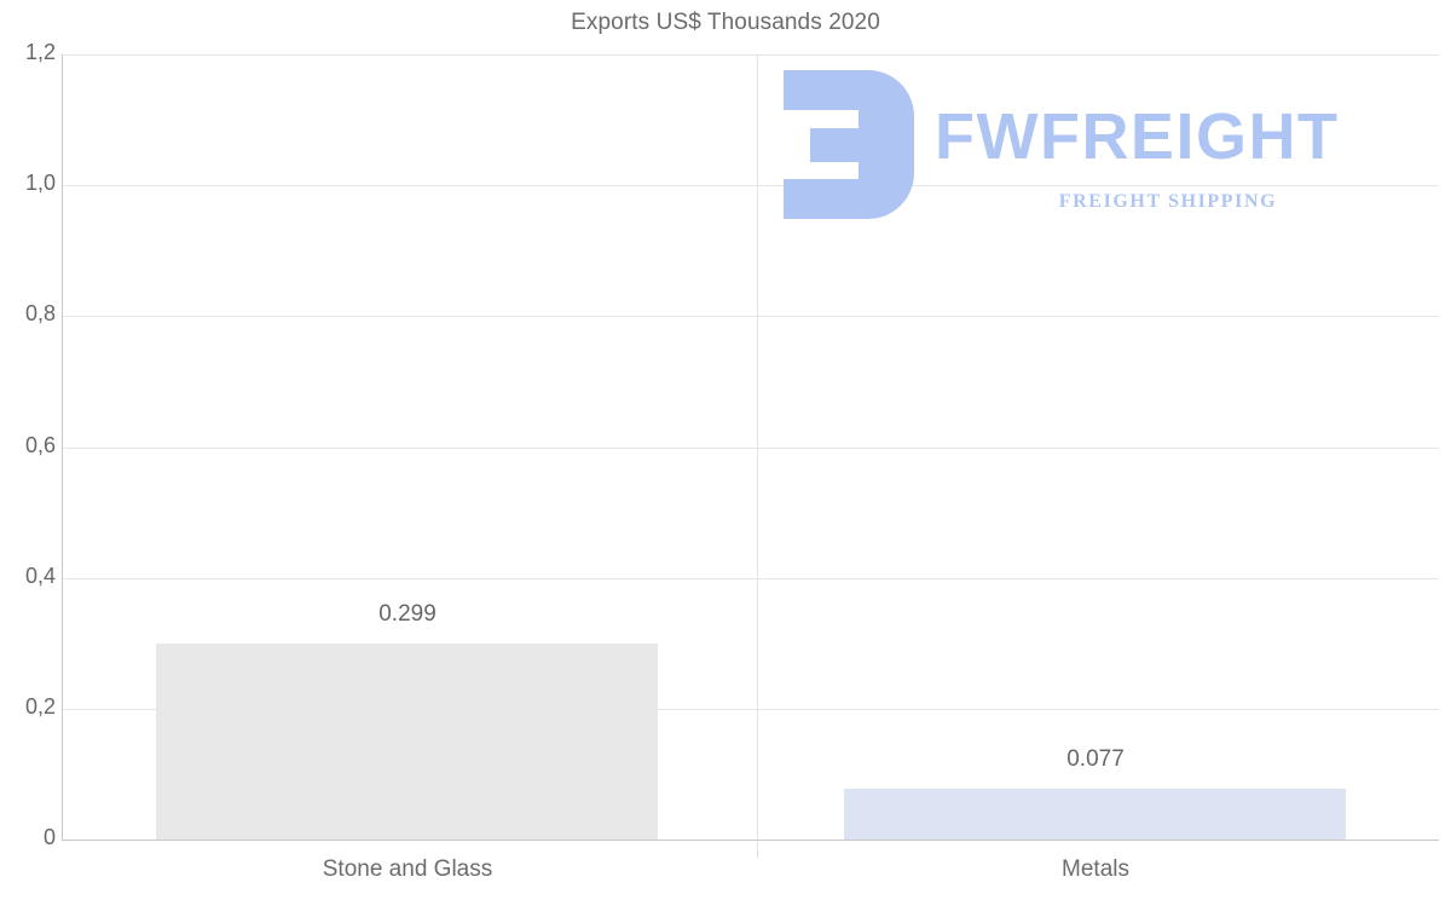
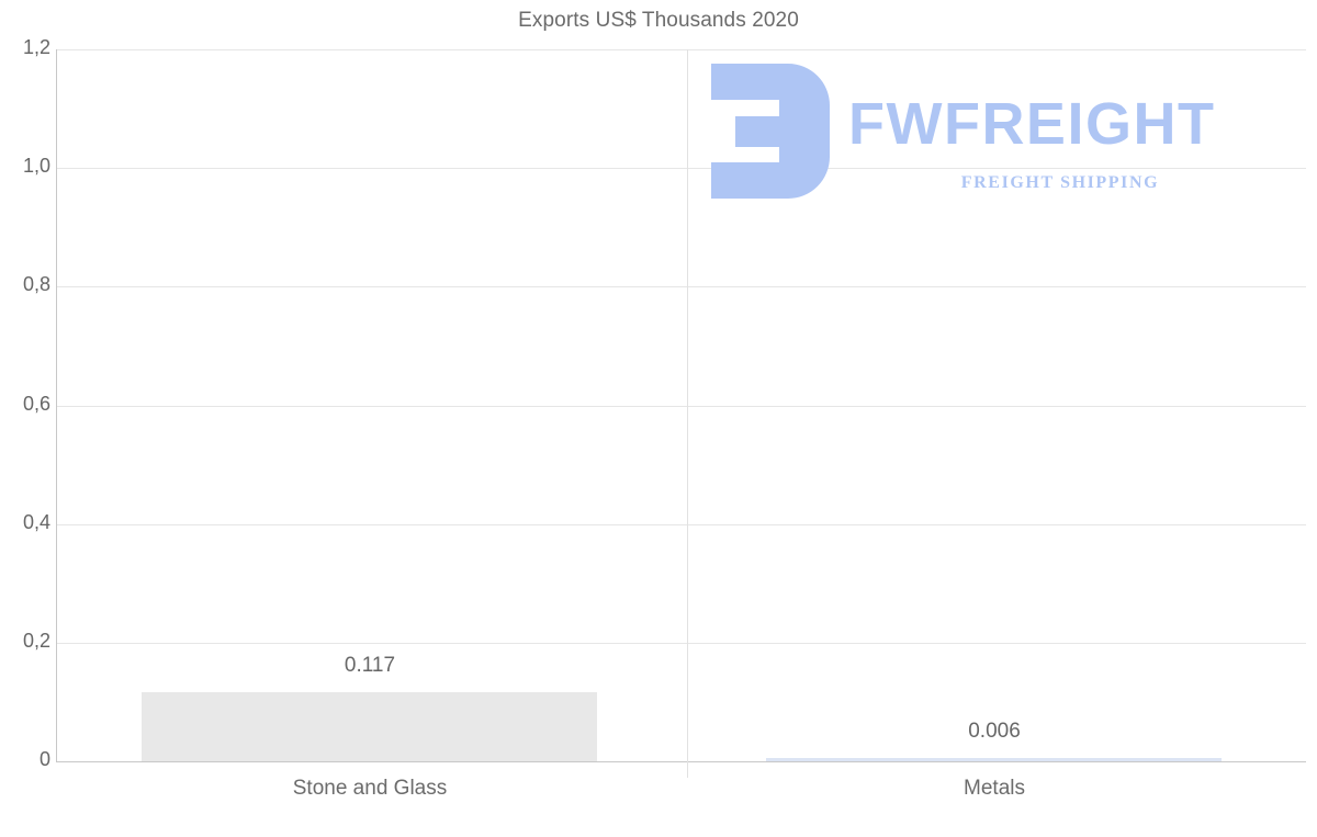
Stone and Glass: 0.299 -> 0.117
Metals: 0.077 -> 0.006
